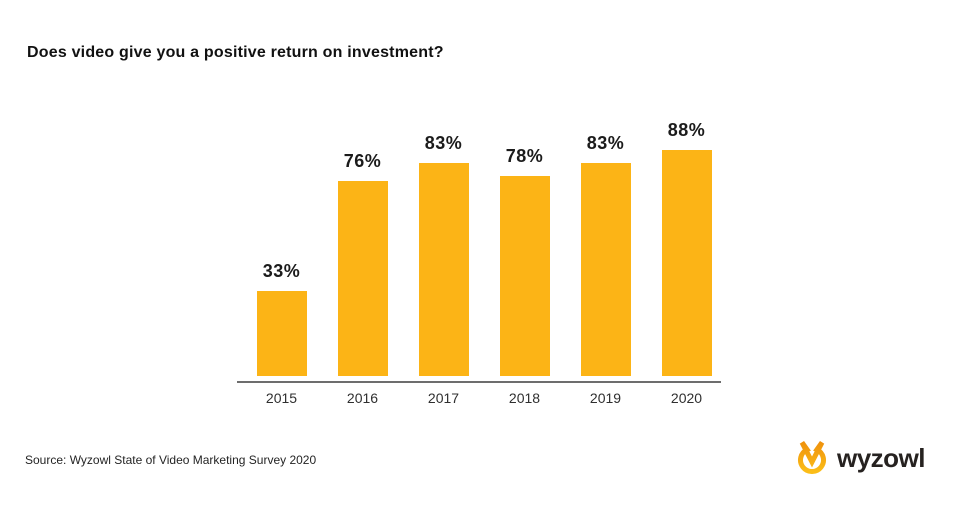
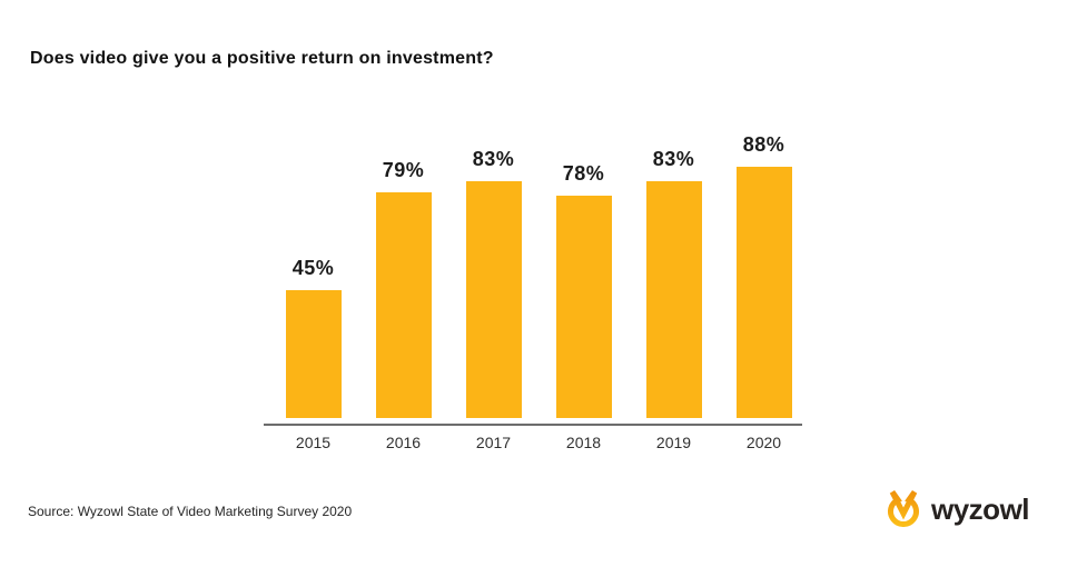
2015: 33% -> 45%
2016: 76% -> 79%
